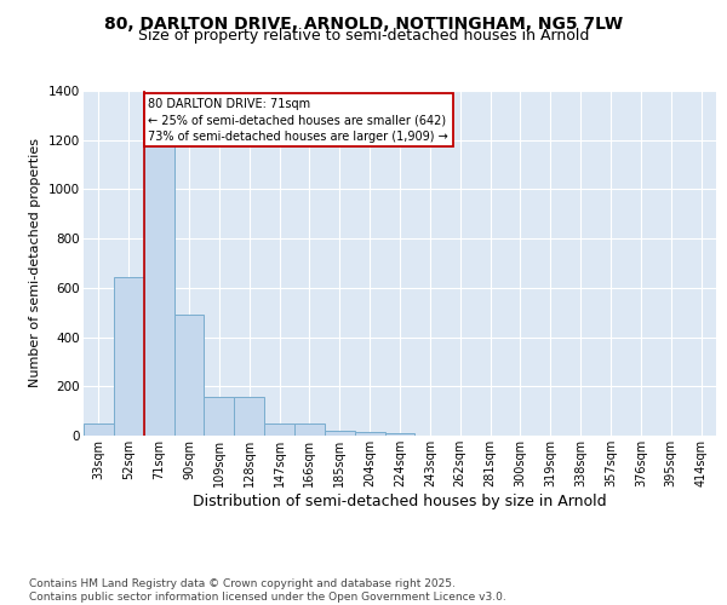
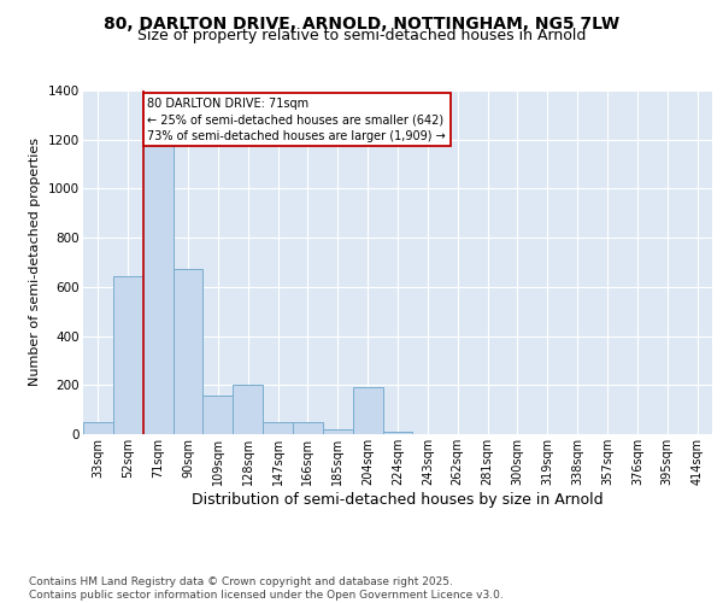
90sqm: 490 -> 675
128sqm: 155 -> 200
204sqm: 15 -> 190
